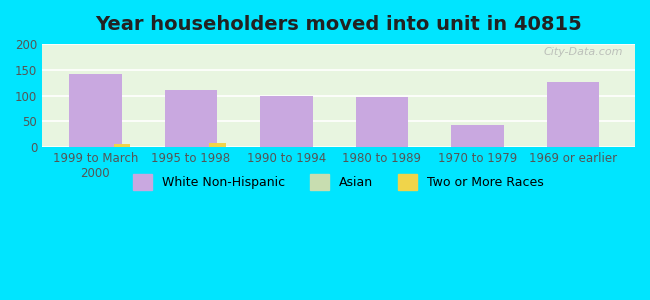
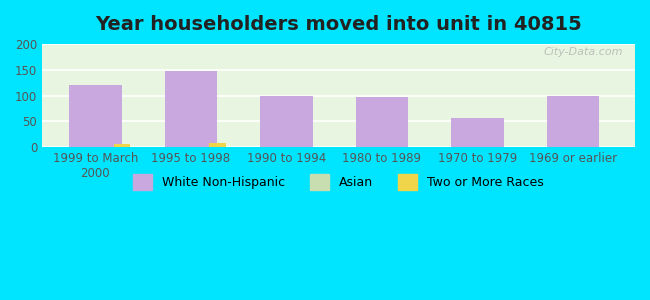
White Non-Hispanic/1999 to March 2000: 142 -> 120
White Non-Hispanic/1995 to 1998: 110 -> 147
White Non-Hispanic/1970 to 1979: 42 -> 57
White Non-Hispanic/1969 or earlier: 126 -> 100
